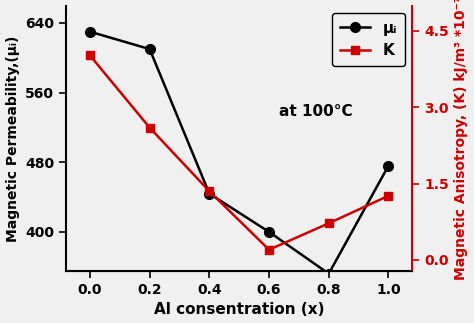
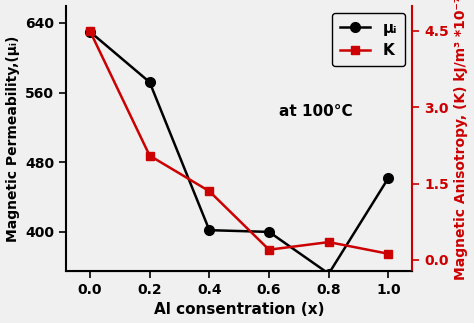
K/0.0: 4.02 -> 4.50
μᵢ/0.2: 610 -> 572
K/0.2: 2.60 -> 2.05
μᵢ/0.4: 444 -> 402
K/0.8: 0.72 -> 0.35
μᵢ/1.0: 476 -> 462
K/1.0: 1.26 -> 0.12
